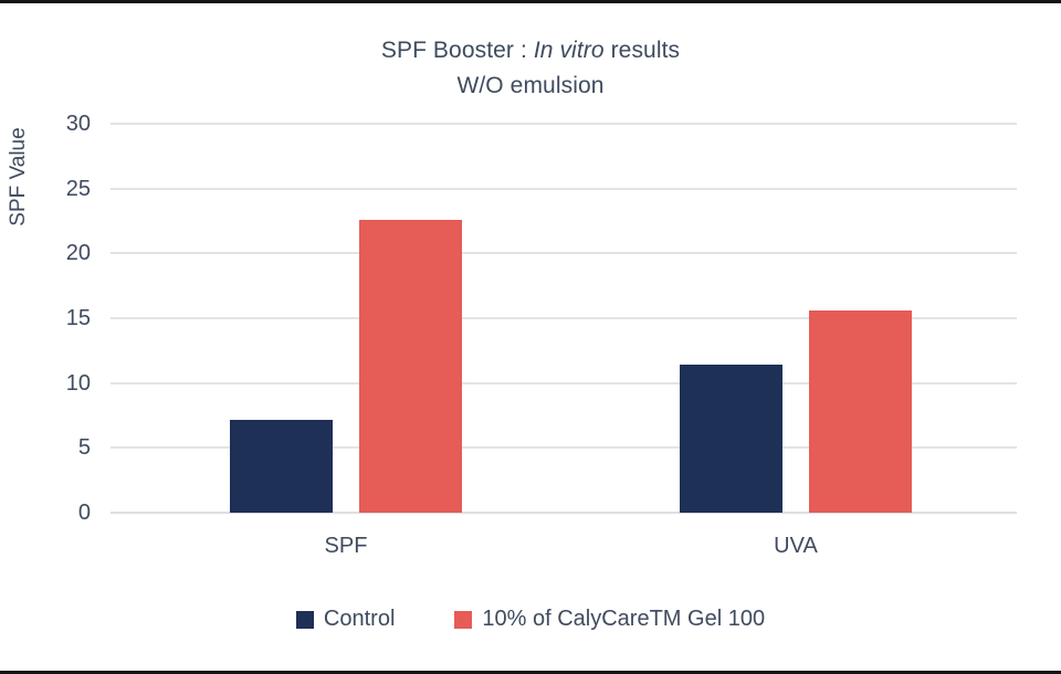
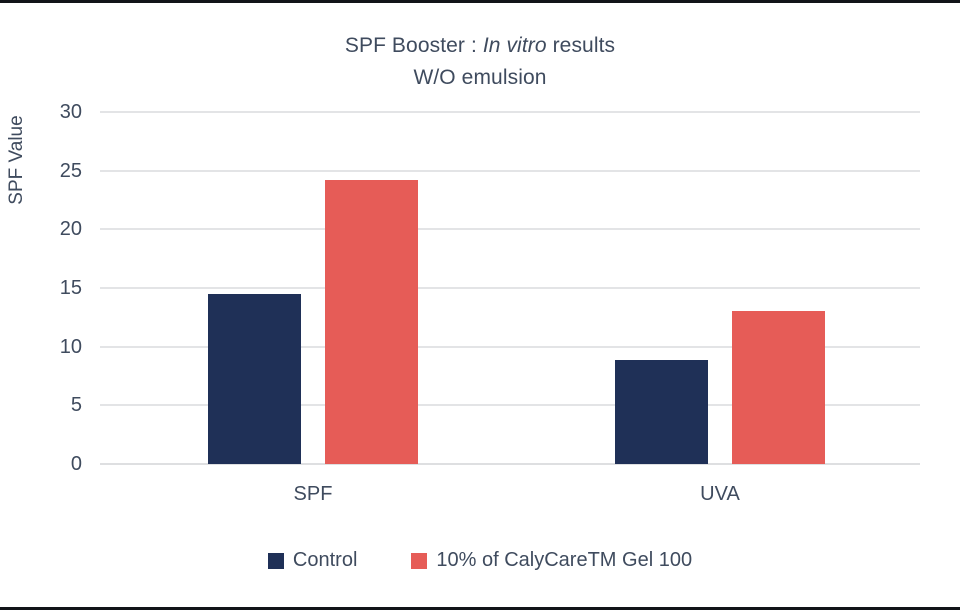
Control/SPF: 7.2 -> 14.5
10% of CalyCareTM Gel 100/SPF: 22.6 -> 24.2
Control/UVA: 11.4 -> 8.9
10% of CalyCareTM Gel 100/UVA: 15.6 -> 13.0
